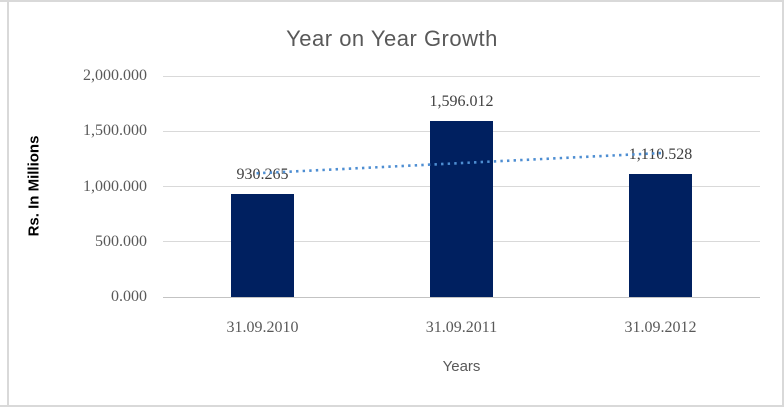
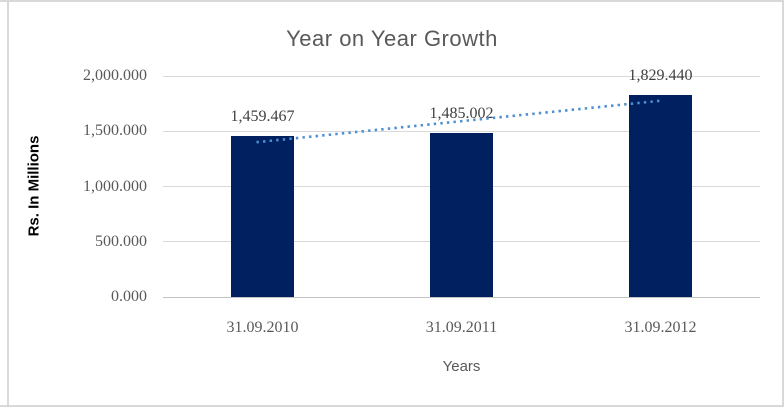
31.09.2010: 930.265 -> 1,459.467
31.09.2011: 1,596.012 -> 1,485.002
31.09.2012: 1,110.528 -> 1,829.440
